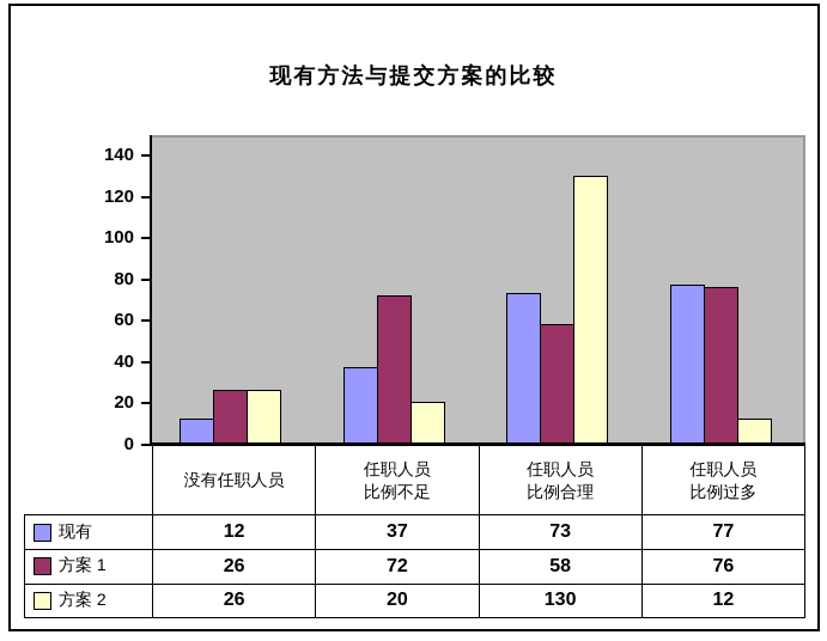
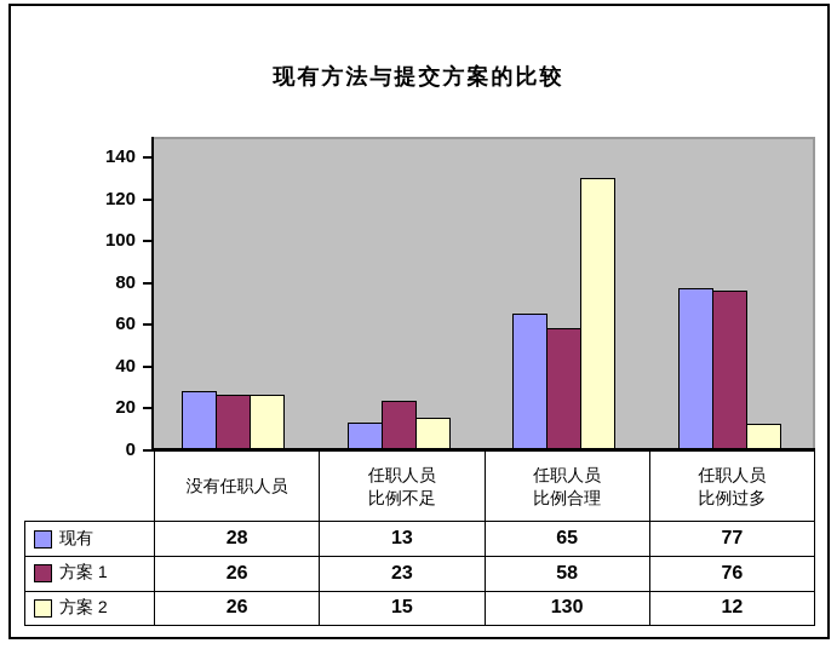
现有/没有任职人员: 12 -> 28
现有/任职人员 比例不足: 37 -> 13
方案 1/任职人员 比例不足: 72 -> 23
方案 2/任职人员 比例不足: 20 -> 15
现有/任职人员 比例合理: 73 -> 65
